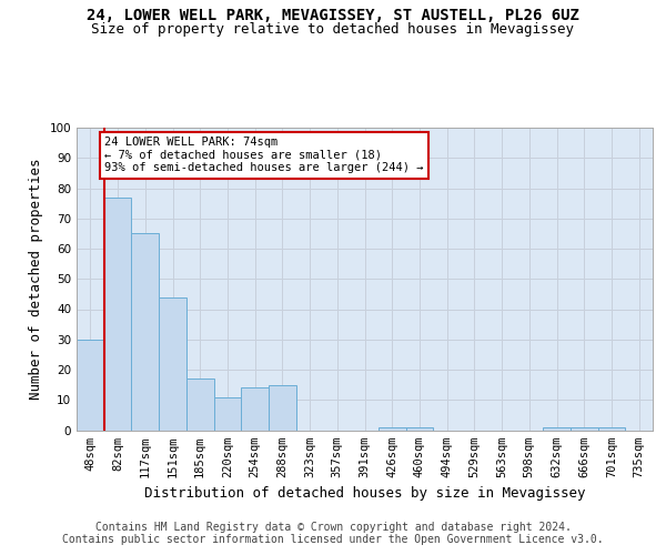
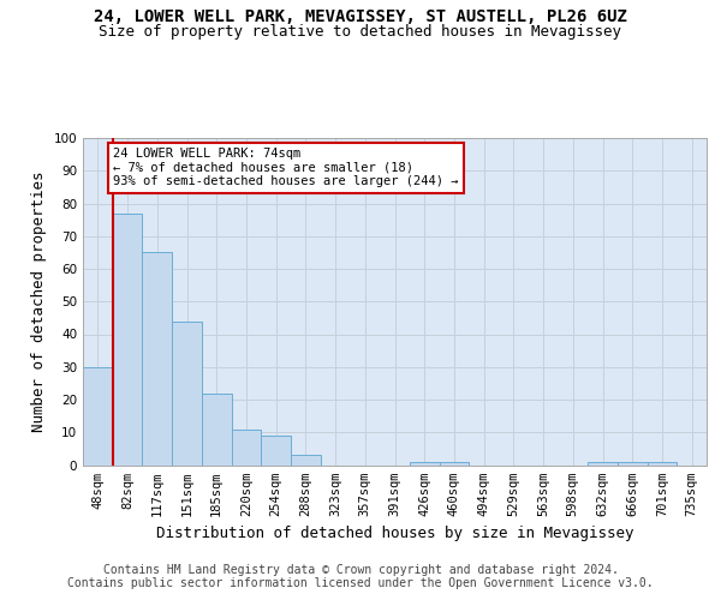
185sqm: 17 -> 22
254sqm: 14 -> 9
288sqm: 15 -> 3
